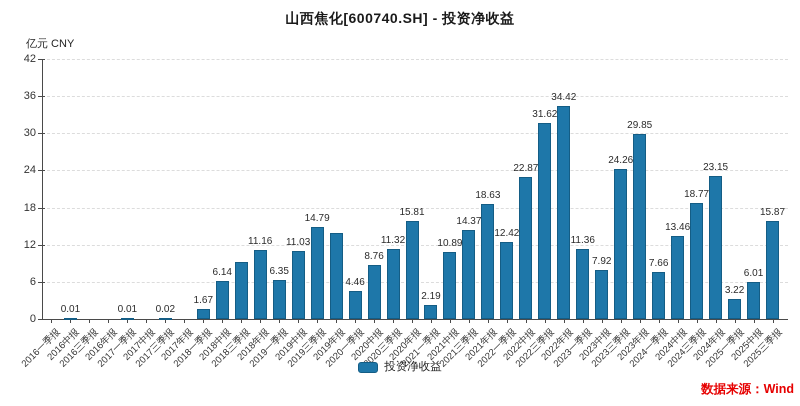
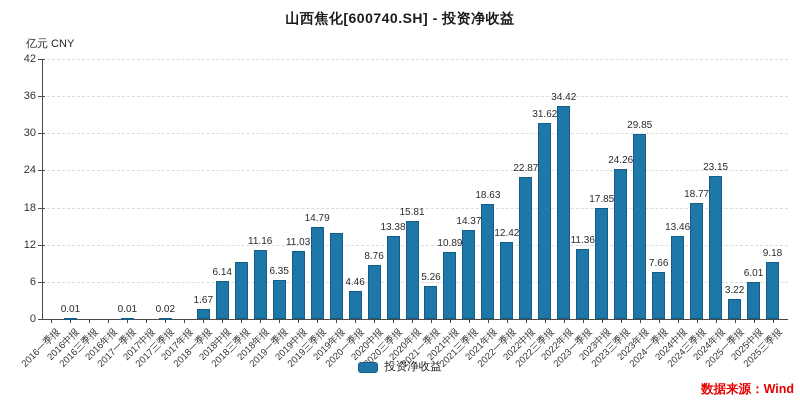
2020三季报: 11.32 -> 13.38
2021一季报: 2.19 -> 5.26
2023中报: 7.92 -> 17.85
2025三季报: 15.87 -> 9.18
